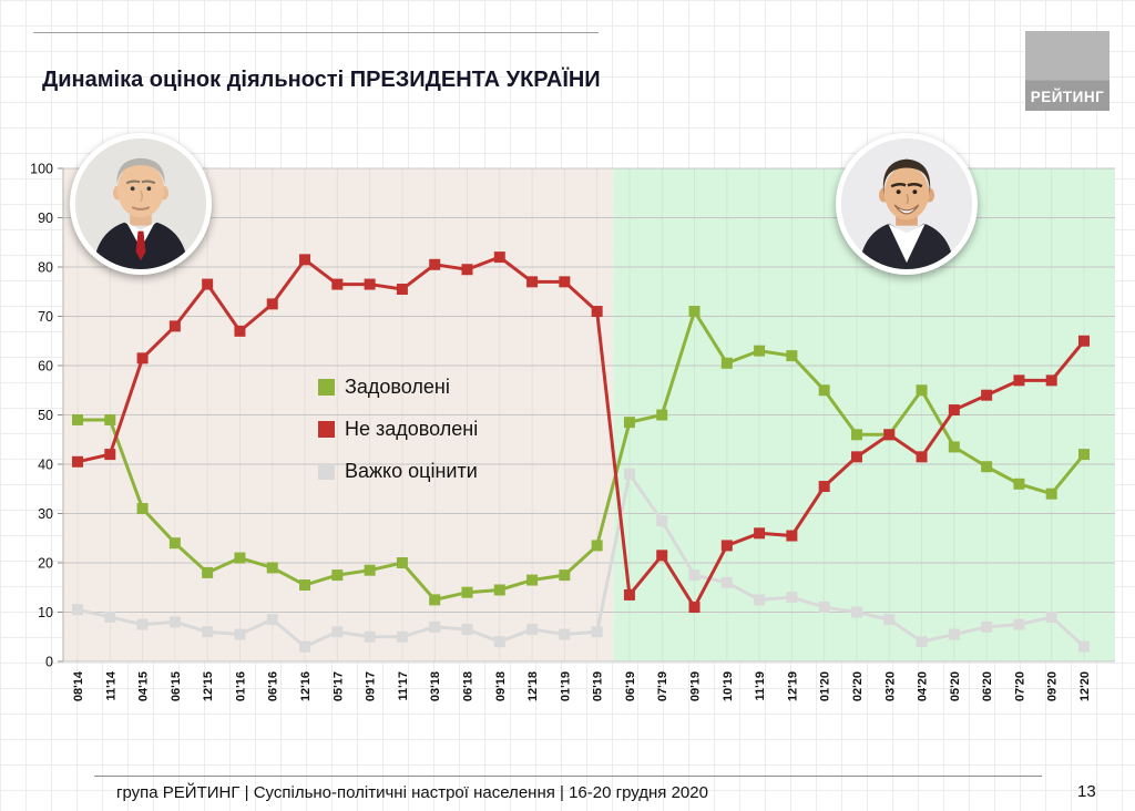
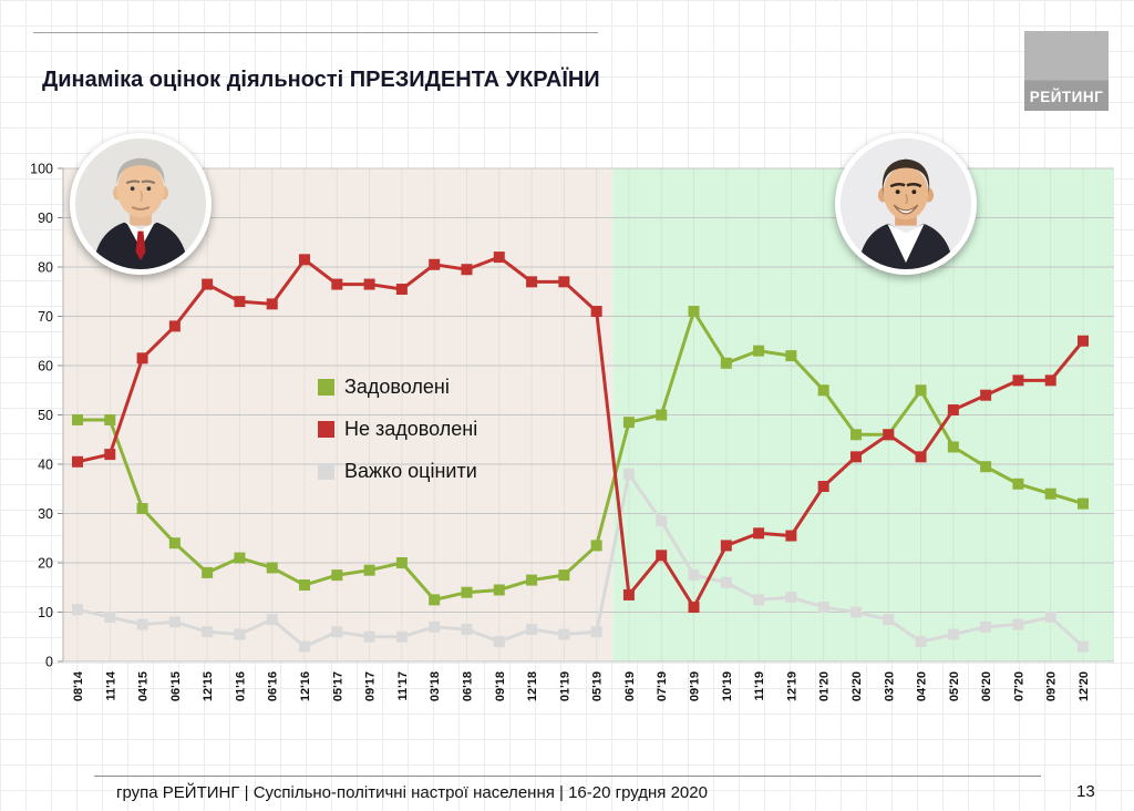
Не задоволені/01'16: 67 -> 73
Задоволені/12'20: 42 -> 32
